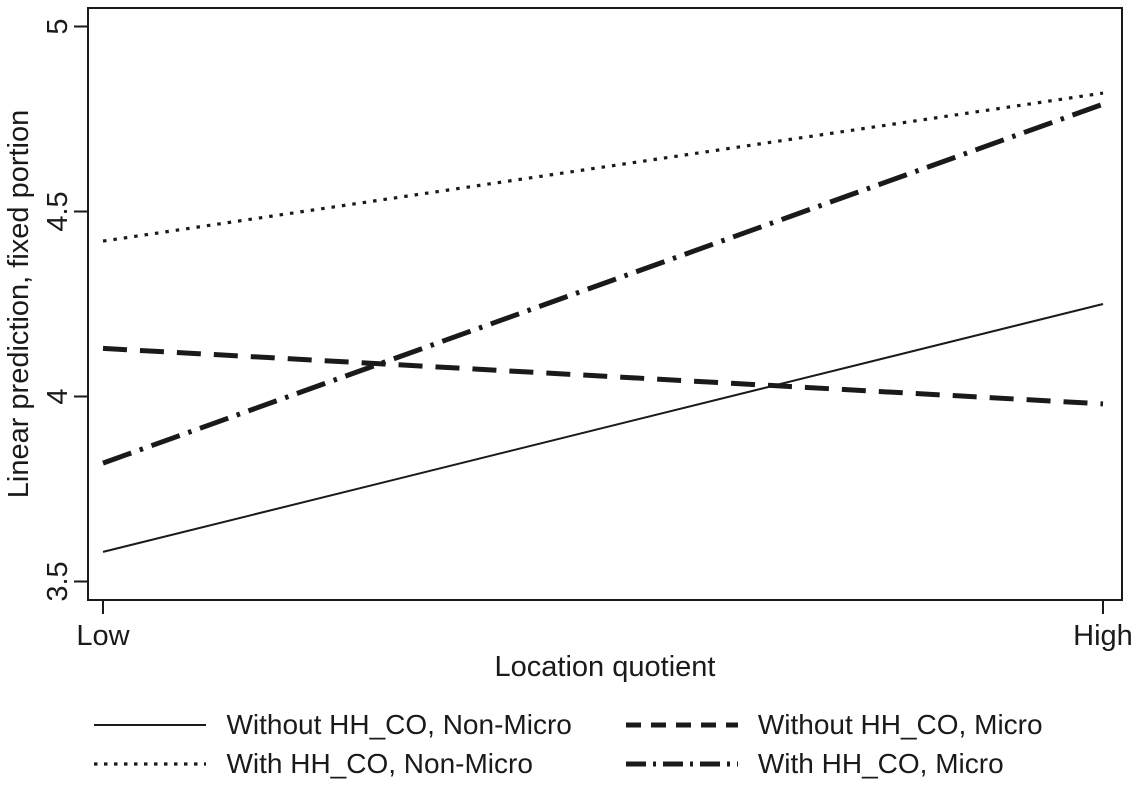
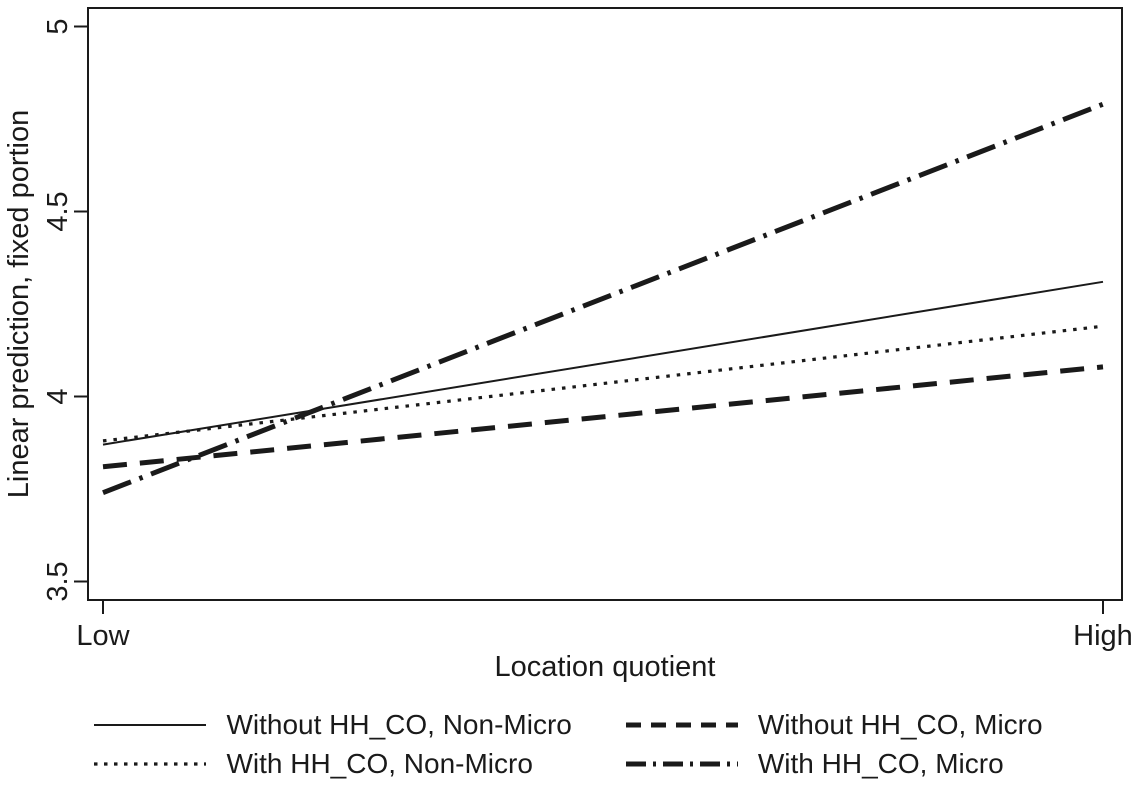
Without HH_CO, Non-Micro/Low: 3.58 -> 3.87
Without HH_CO, Micro/Low: 4.13 -> 3.81
With HH_CO, Non-Micro/Low: 4.42 -> 3.88
With HH_CO, Micro/Low: 3.82 -> 3.74
Without HH_CO, Non-Micro/High: 4.25 -> 4.31
Without HH_CO, Micro/High: 3.98 -> 4.08
With HH_CO, Non-Micro/High: 4.82 -> 4.19
